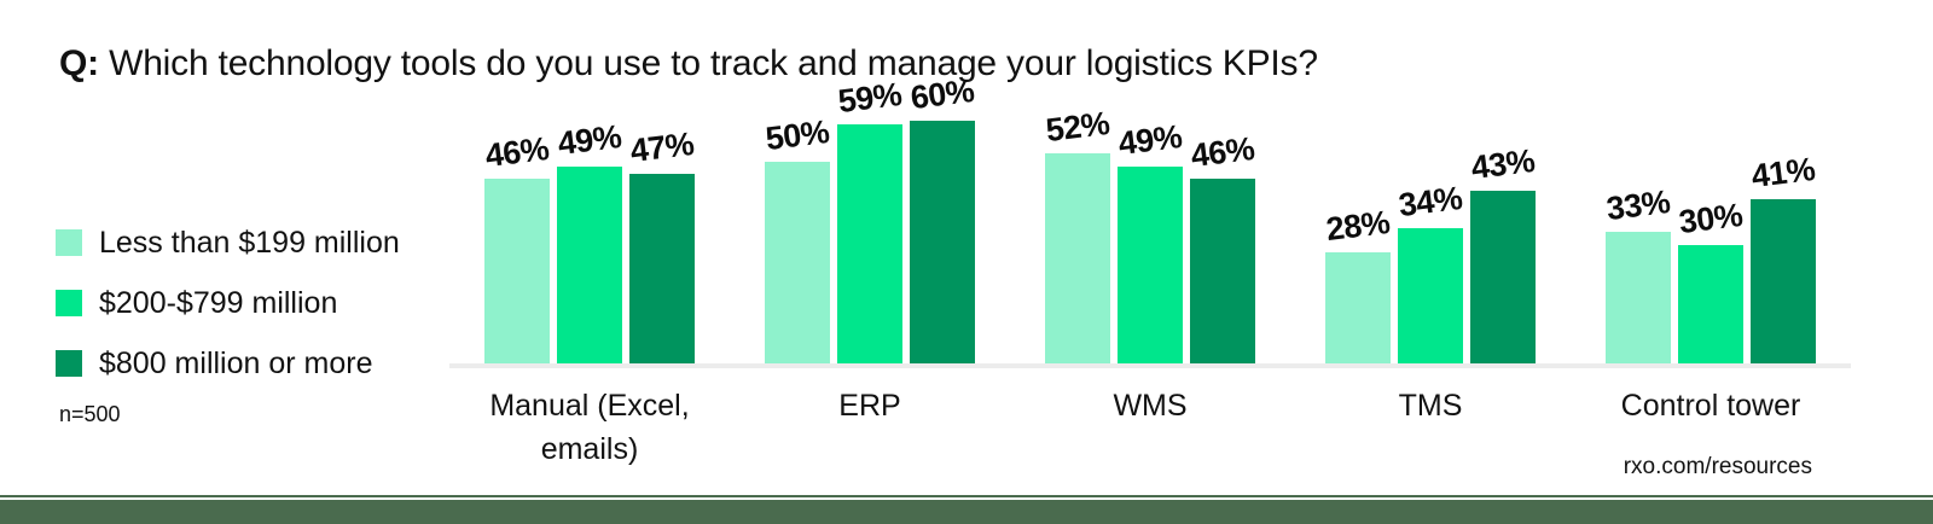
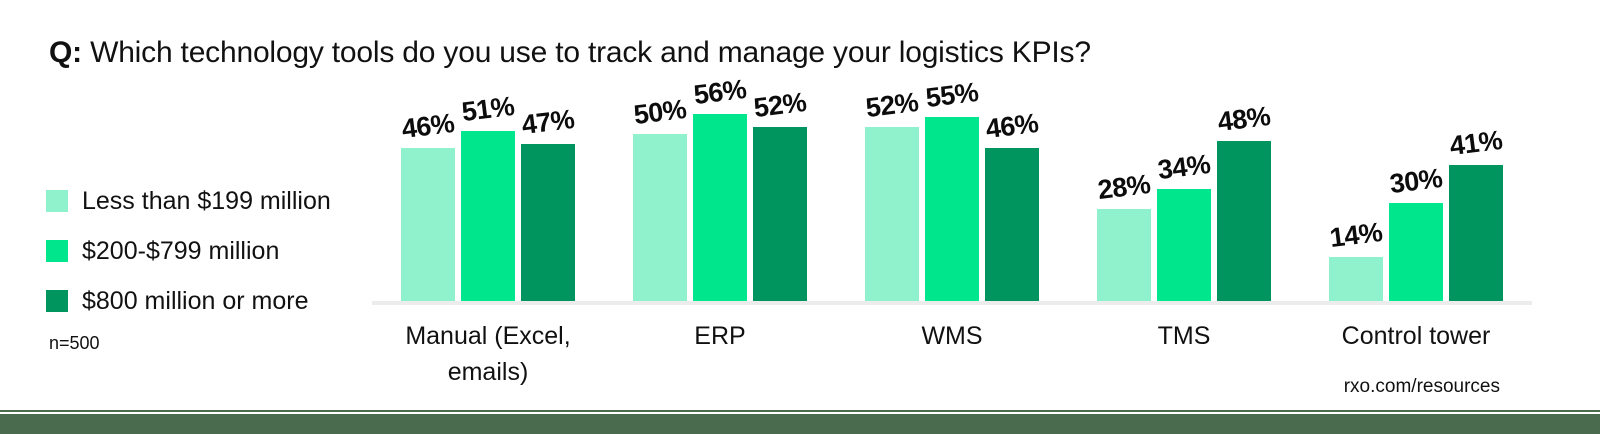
$200-$799 million/Manual (Excel, emails): 49% -> 51%
$200-$799 million/ERP: 59% -> 56%
$800 million or more/ERP: 60% -> 52%
$200-$799 million/WMS: 49% -> 55%
$800 million or more/TMS: 43% -> 48%
Less than $199 million/Control tower: 33% -> 14%
